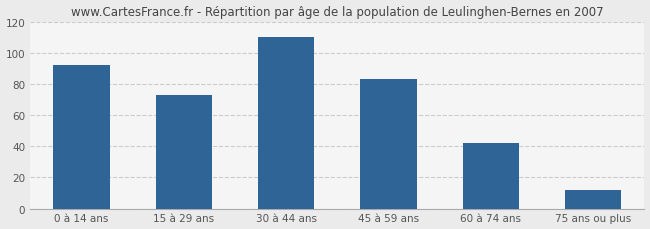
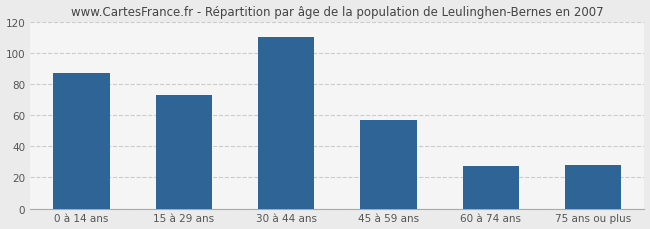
0 à 14 ans: 92 -> 87
45 à 59 ans: 83 -> 57
60 à 74 ans: 42 -> 27
75 ans ou plus: 12 -> 28
